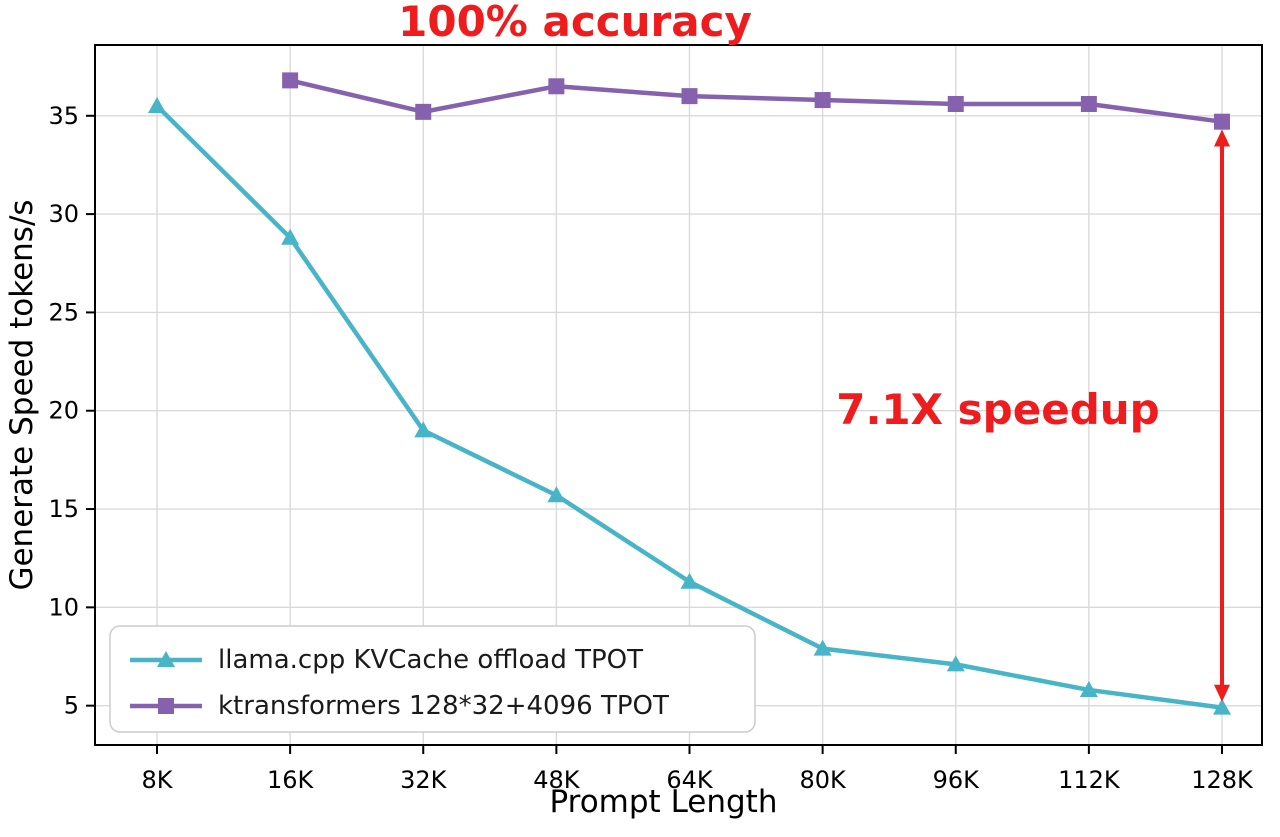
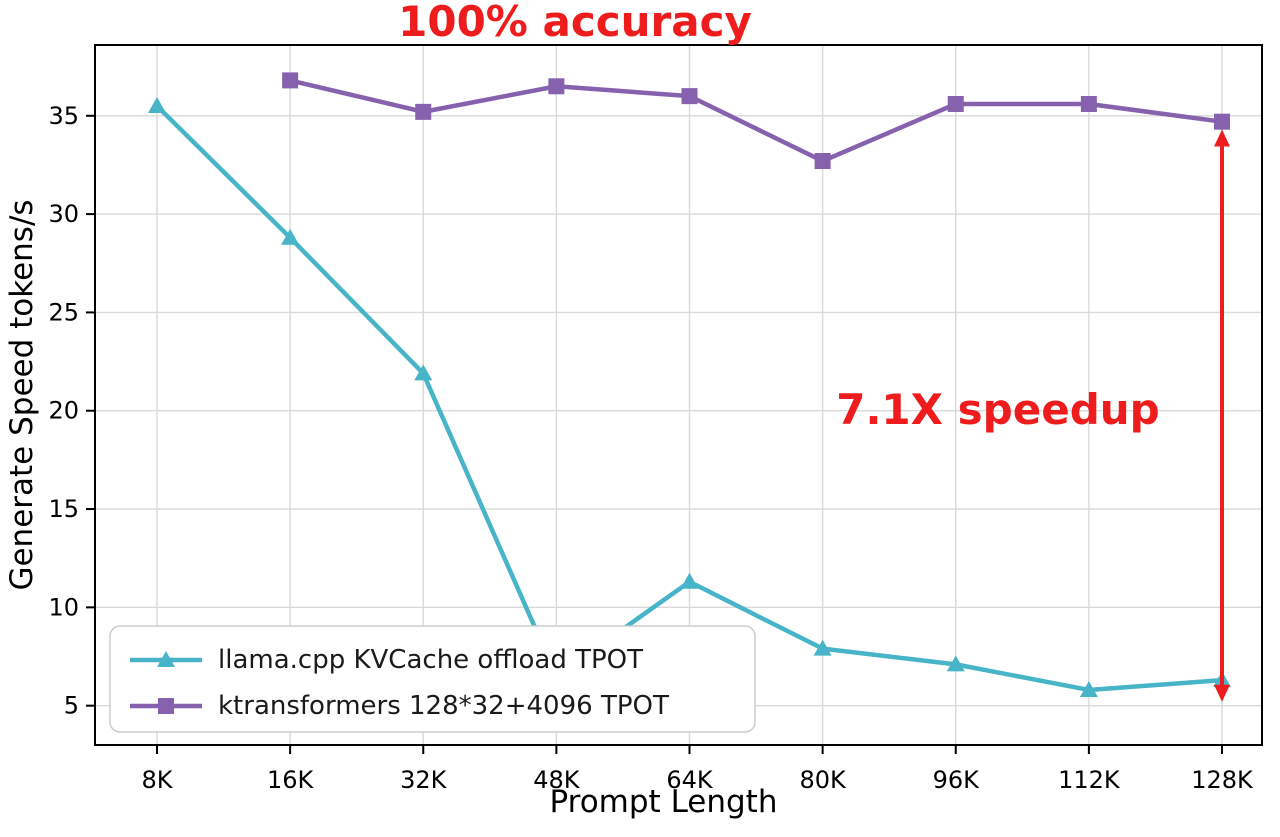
llama.cpp KVCache offload TPOT/32K: 19.0 -> 21.9
llama.cpp KVCache offload TPOT/48K: 15.7 -> 6.5
ktransformers 128*32+4096 TPOT/80K: 35.8 -> 32.7
llama.cpp KVCache offload TPOT/128K: 4.9 -> 6.3
